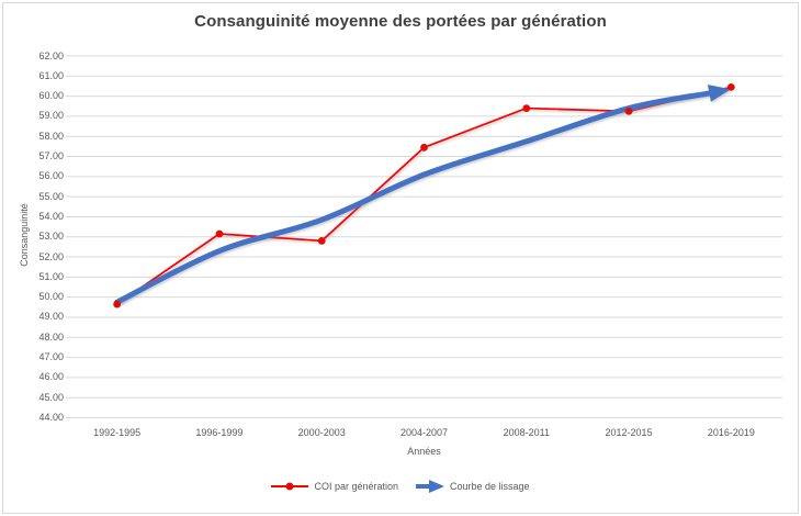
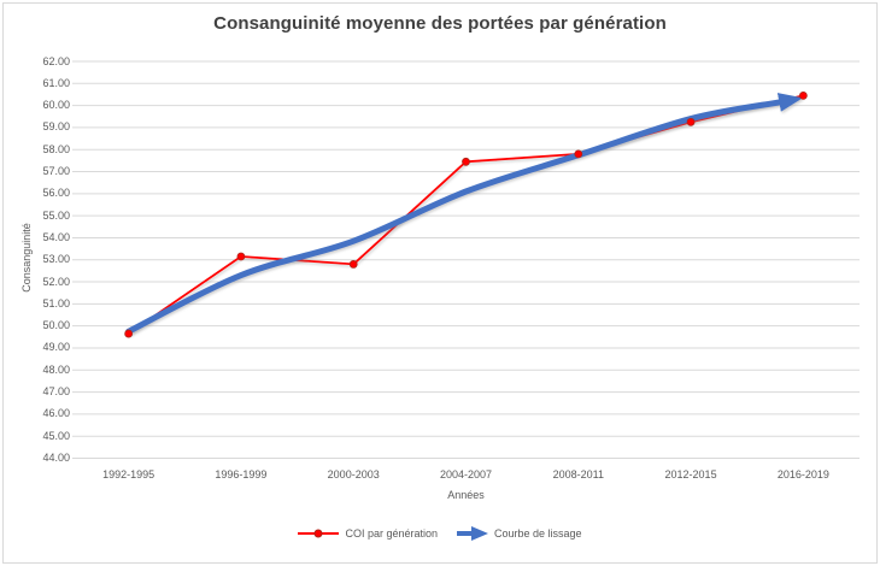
COI par génération/2008-2011: 59.4 -> 57.8
